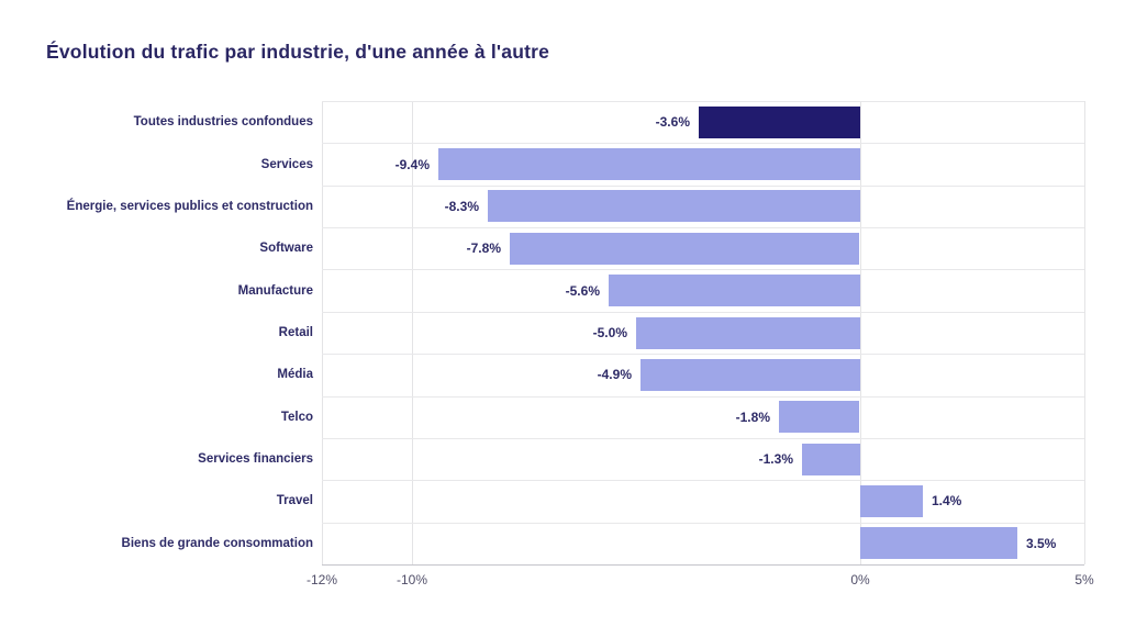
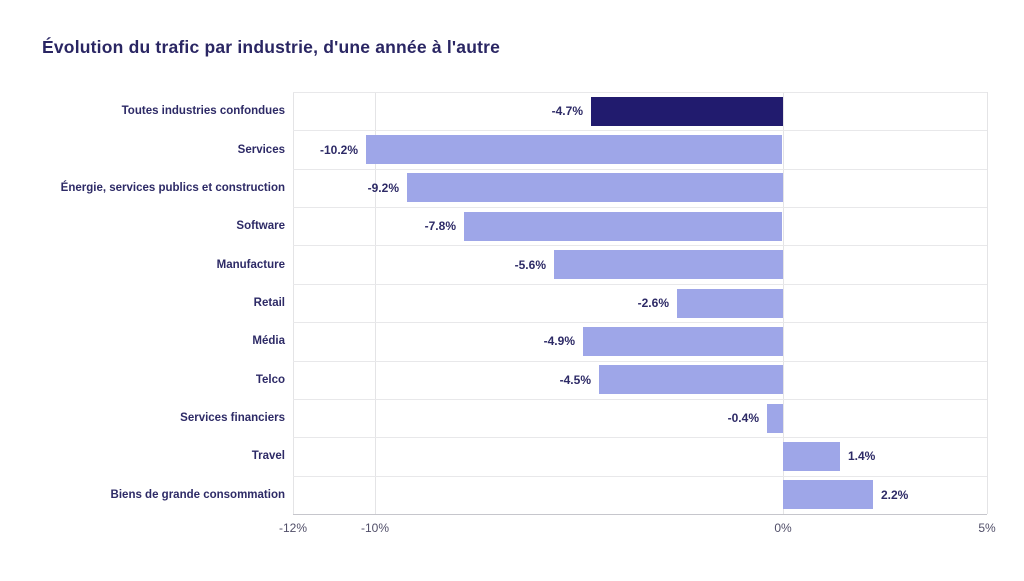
Toutes industries confondues: -3.6% -> -4.7%
Services: -9.4% -> -10.2%
Énergie, services publics et construction: -8.3% -> -9.2%
Retail: -5.0% -> -2.6%
Telco: -1.8% -> -4.5%
Services financiers: -1.3% -> -0.4%
Biens de grande consommation: 3.5% -> 2.2%
